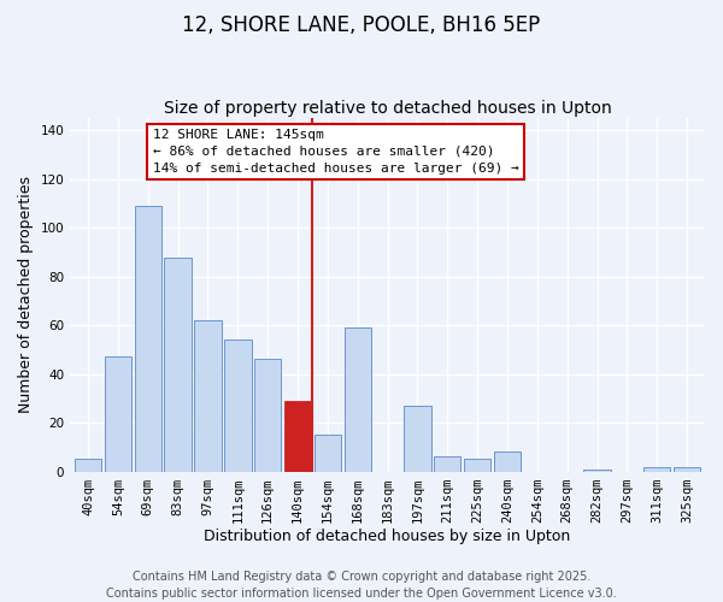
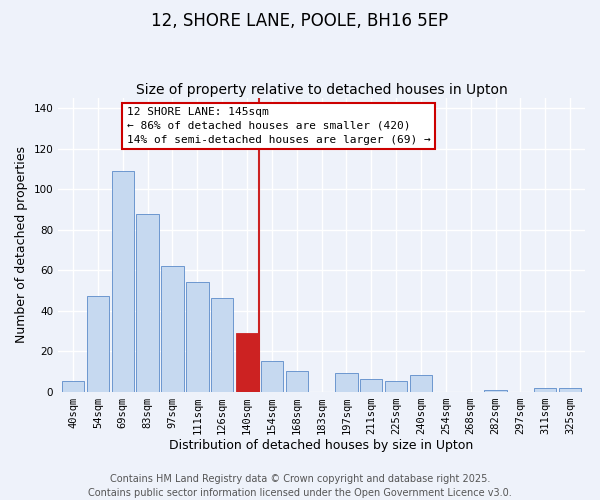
168sqm: 59 -> 10
197sqm: 27 -> 9
